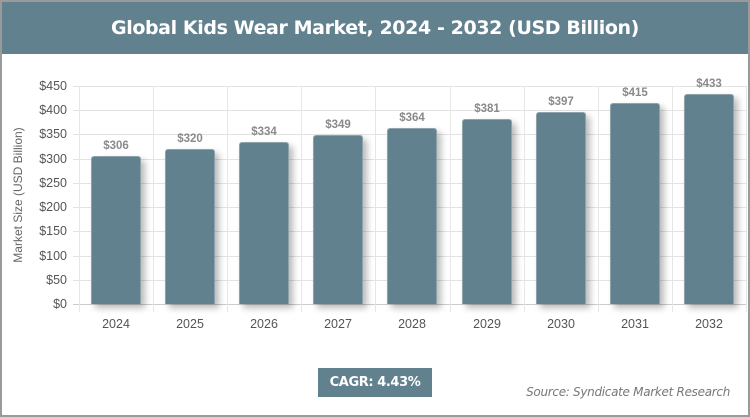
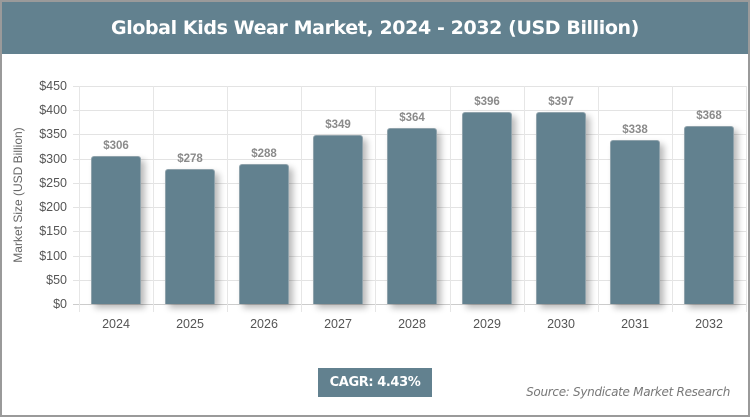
2025: $320 -> $278
2026: $334 -> $288
2029: $381 -> $396
2031: $415 -> $338
2032: $433 -> $368
